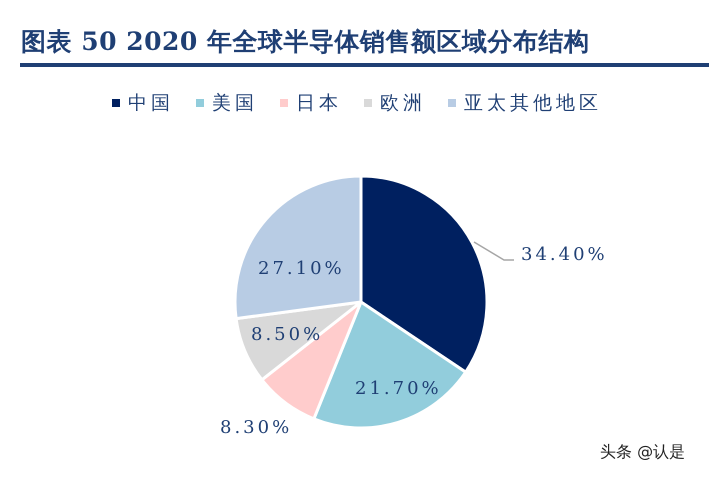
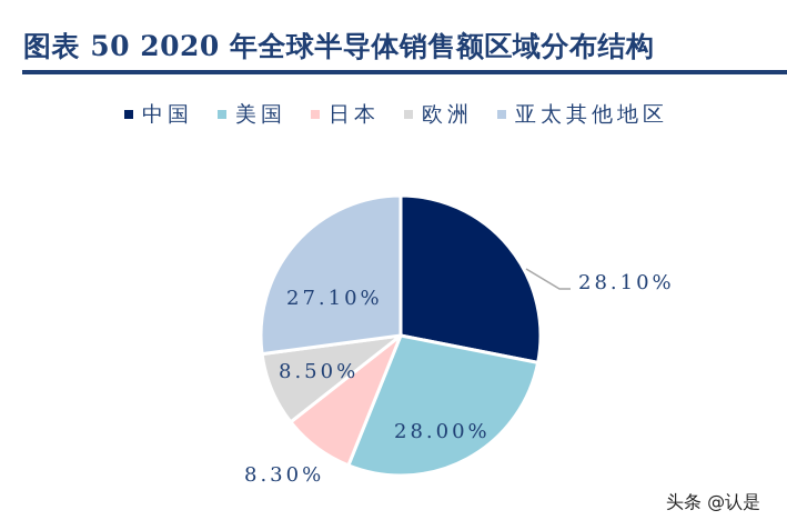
中国: 34.40% -> 28.10%
美国: 21.70% -> 28.00%
